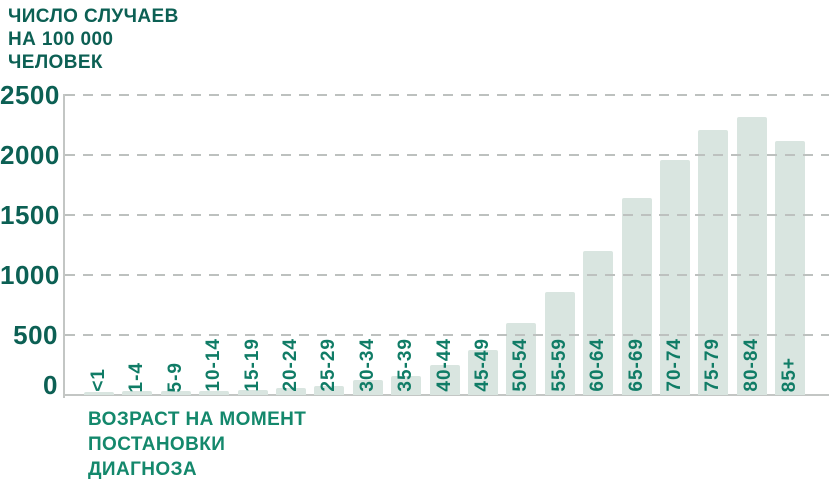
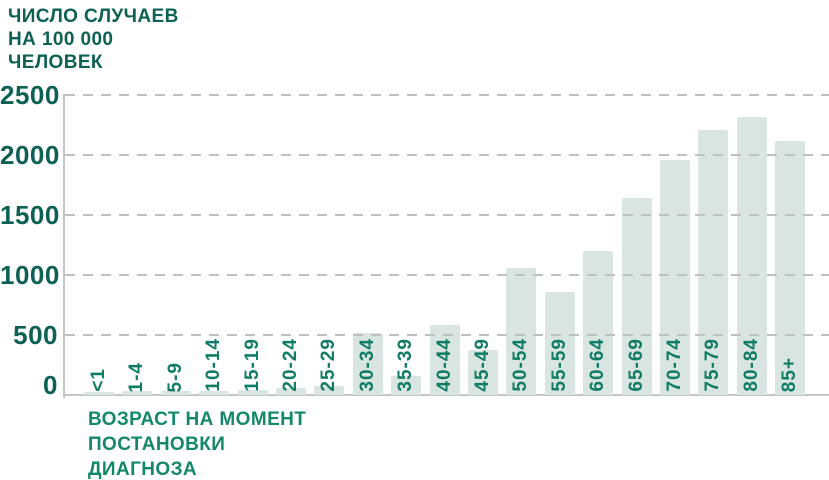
30-34: 120 -> 520
40-44: 250 -> 580
50-54: 600 -> 1060
